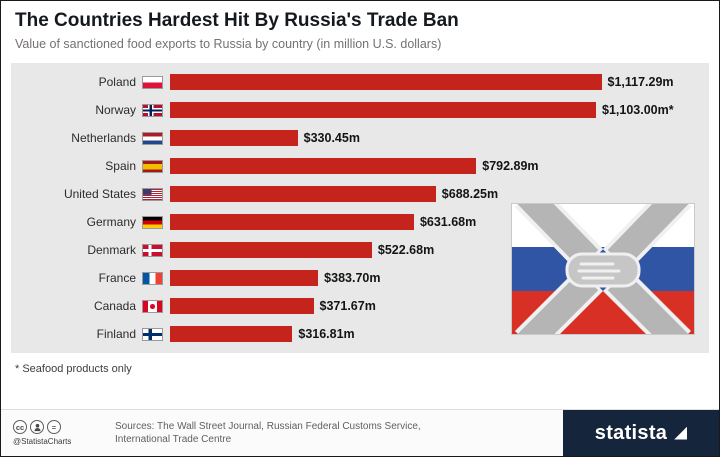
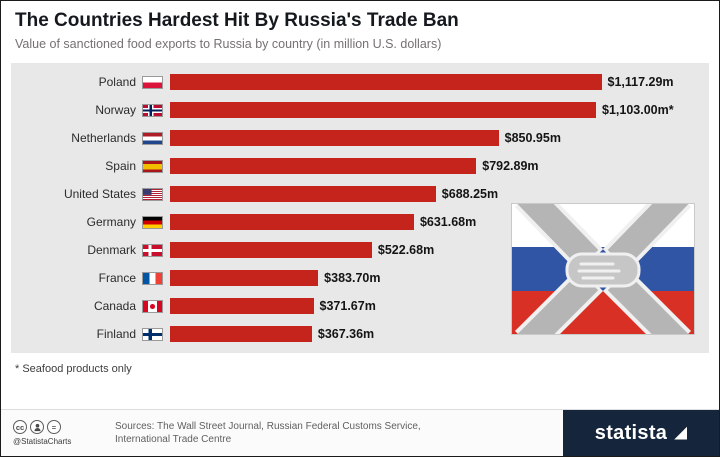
Netherlands: $330.45m -> $850.95m
Finland: $316.81m -> $367.36m
